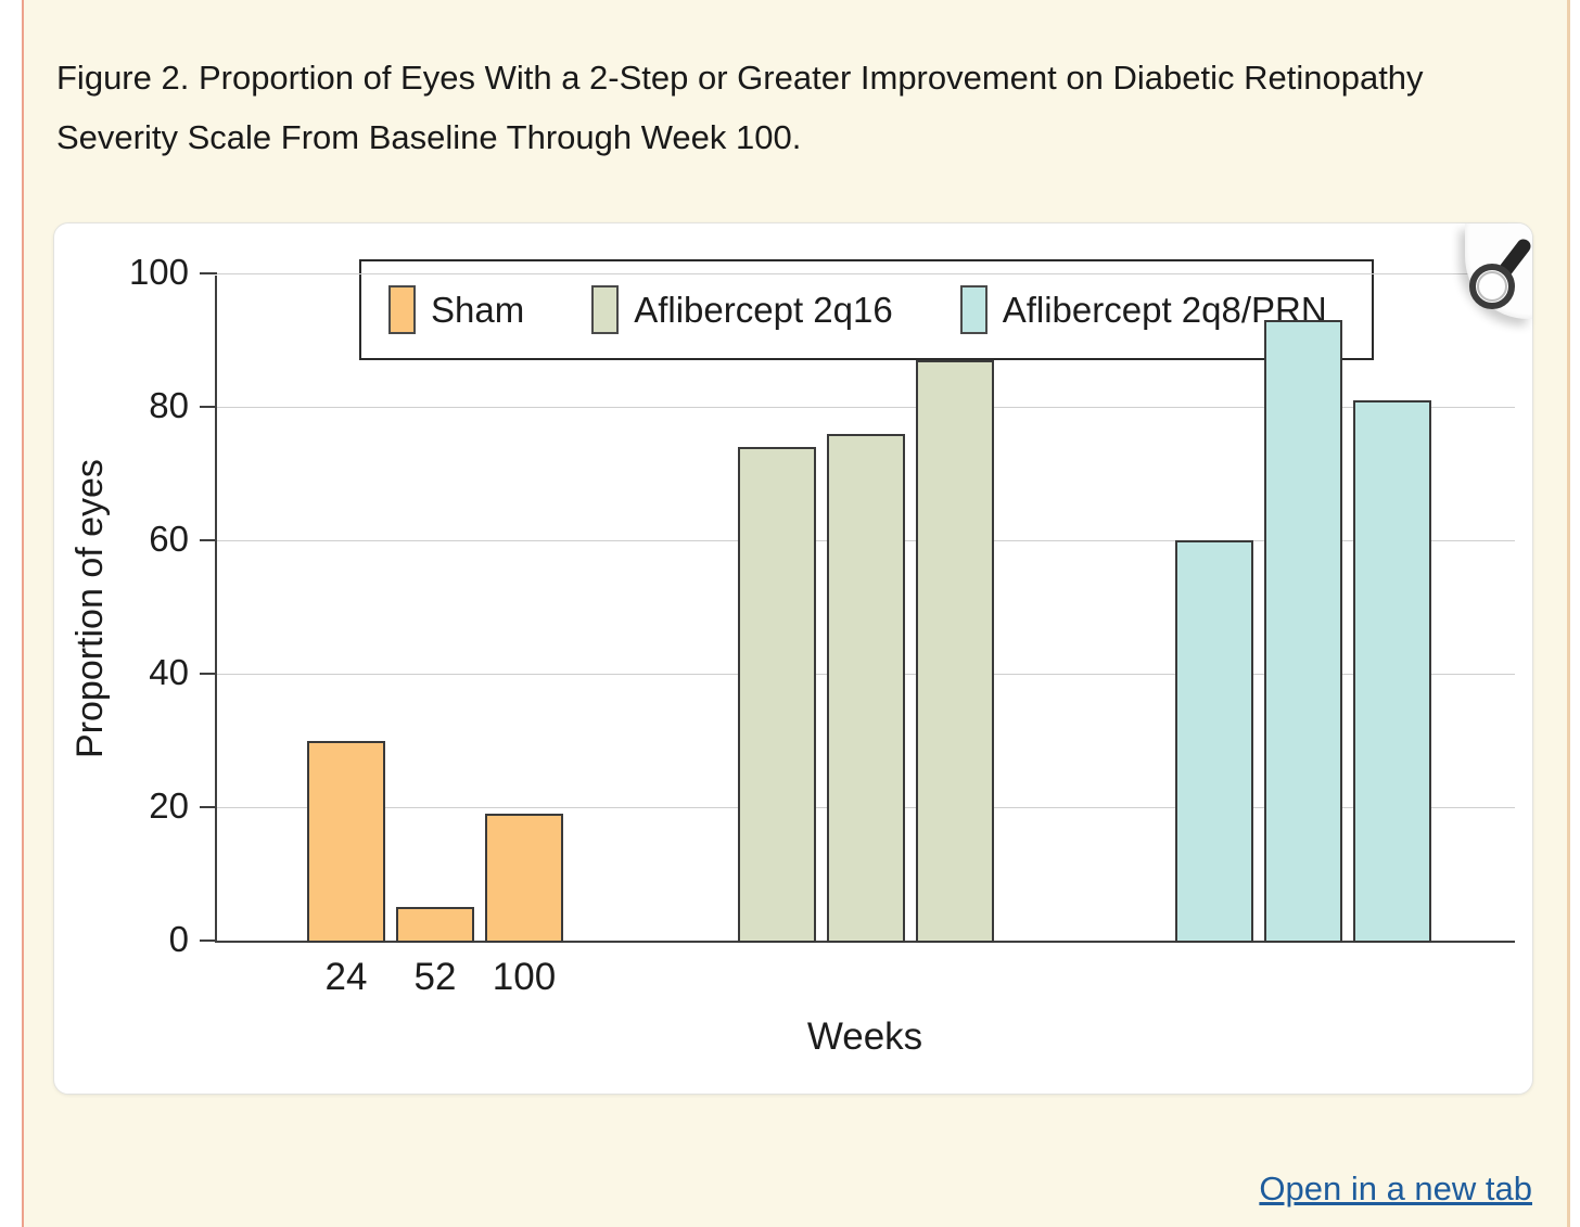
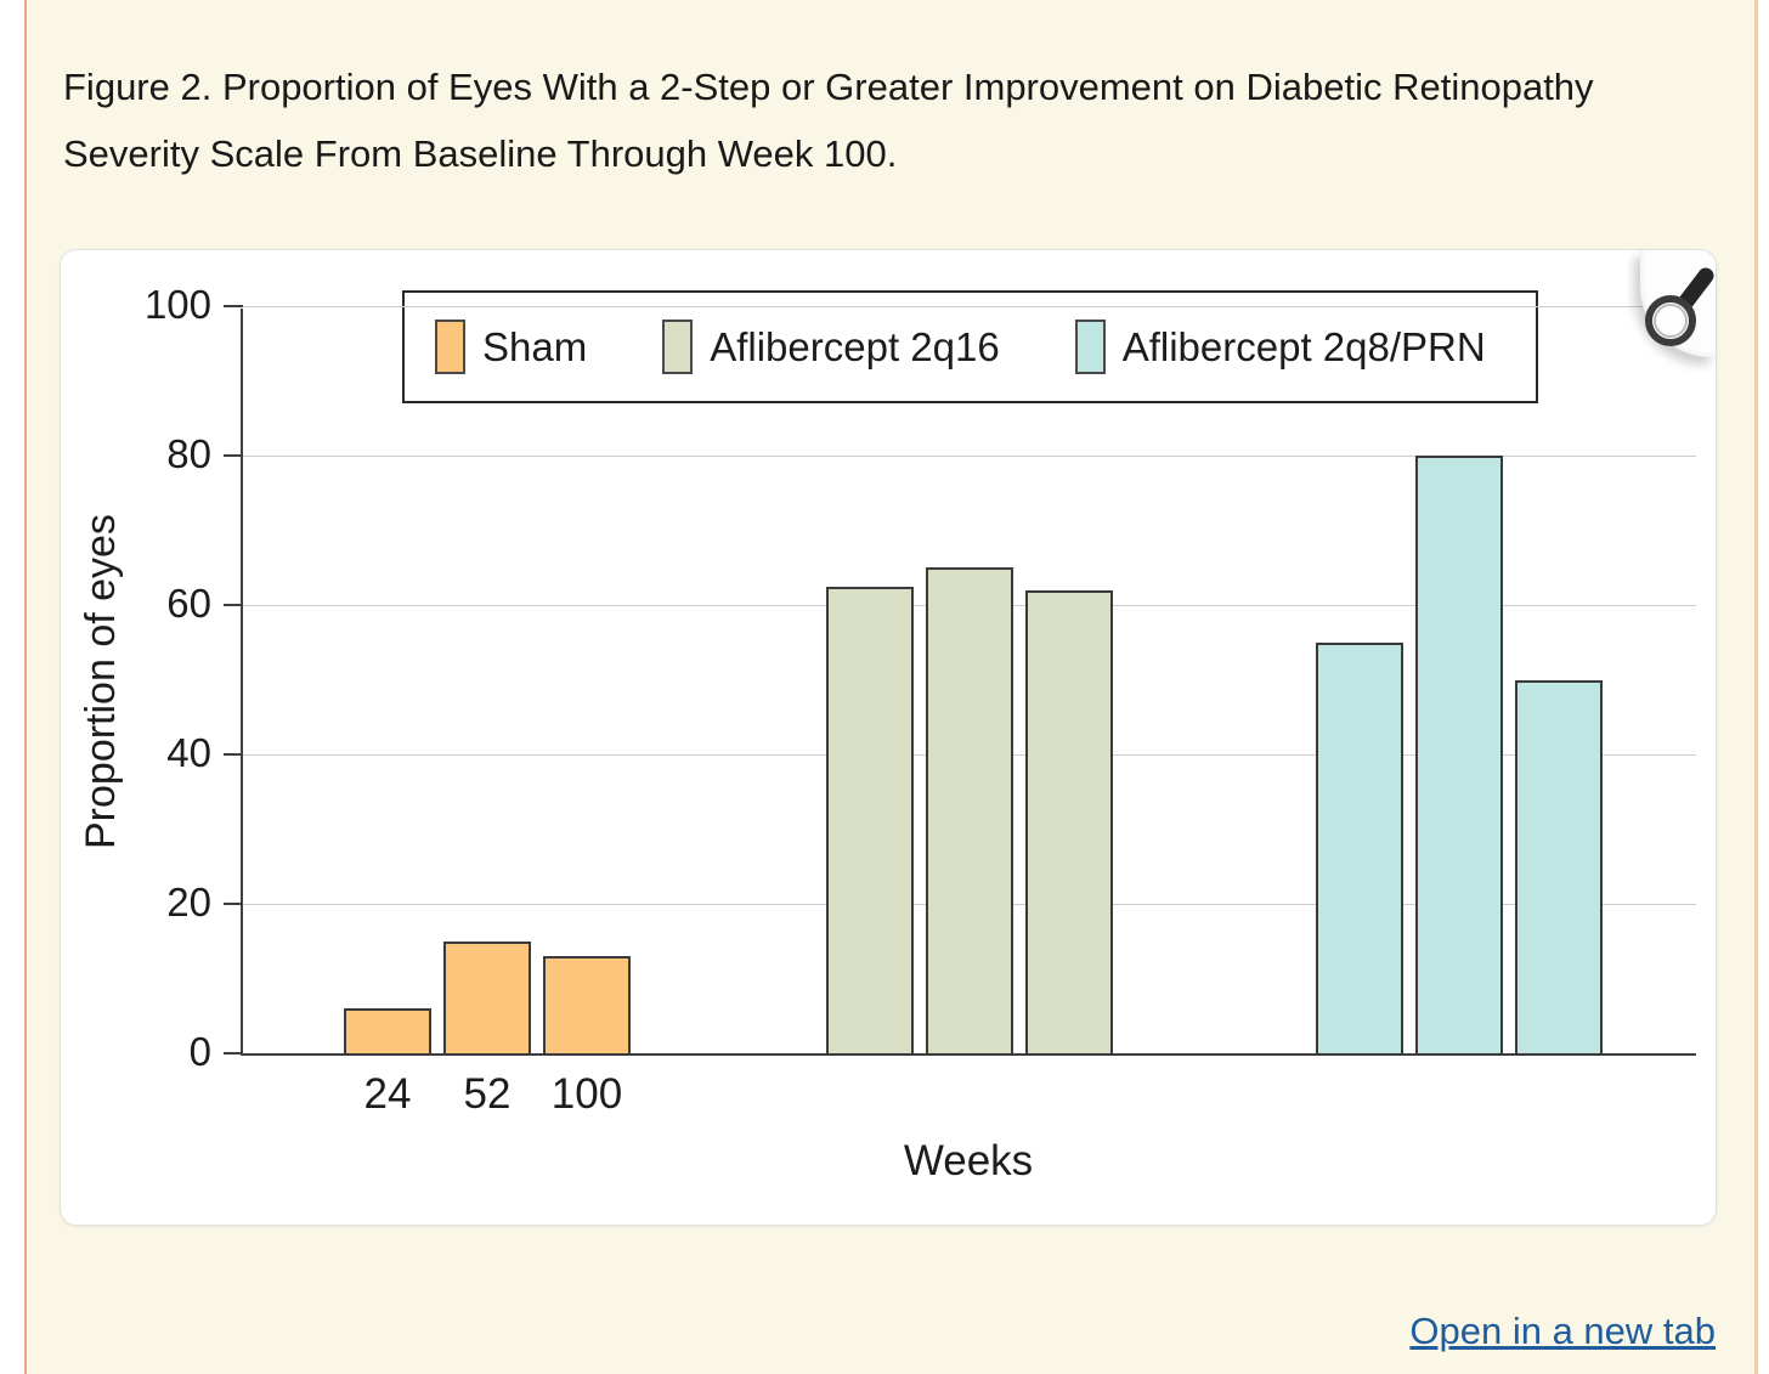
Sham/24: 30 -> 6
Aflibercept 2q16/24: 74 -> 62
Aflibercept 2q8/PRN/24: 60 -> 55
Sham/52: 5 -> 15
Aflibercept 2q16/52: 76 -> 65
Aflibercept 2q8/PRN/52: 93 -> 80
Sham/100: 19 -> 13
Aflibercept 2q16/100: 87 -> 62
Aflibercept 2q8/PRN/100: 81 -> 50
